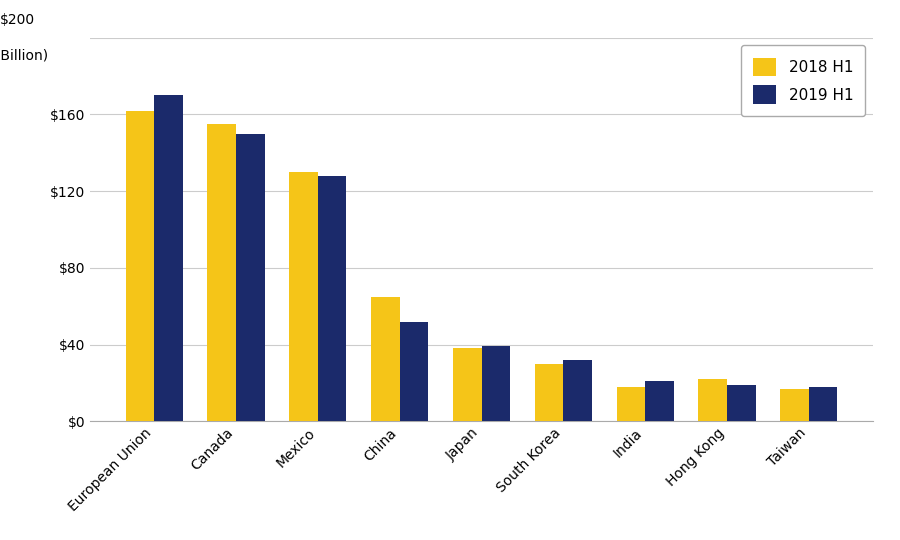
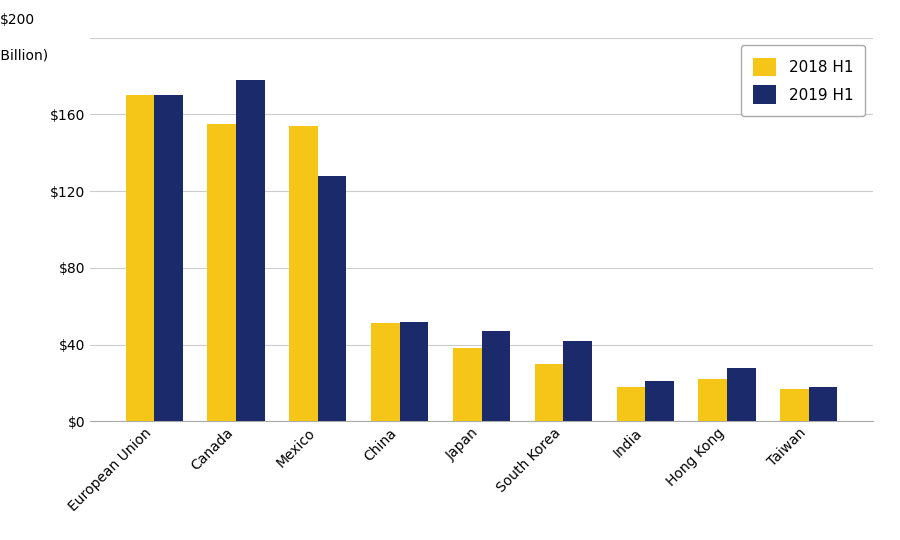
2018 H1/European Union: $162 -> $170
2019 H1/Canada: $150 -> $178
2018 H1/Mexico: $130 -> $154
2018 H1/China: $65 -> $51
2019 H1/Japan: $39 -> $47
2019 H1/South Korea: $32 -> $42
2019 H1/Hong Kong: $19 -> $28
